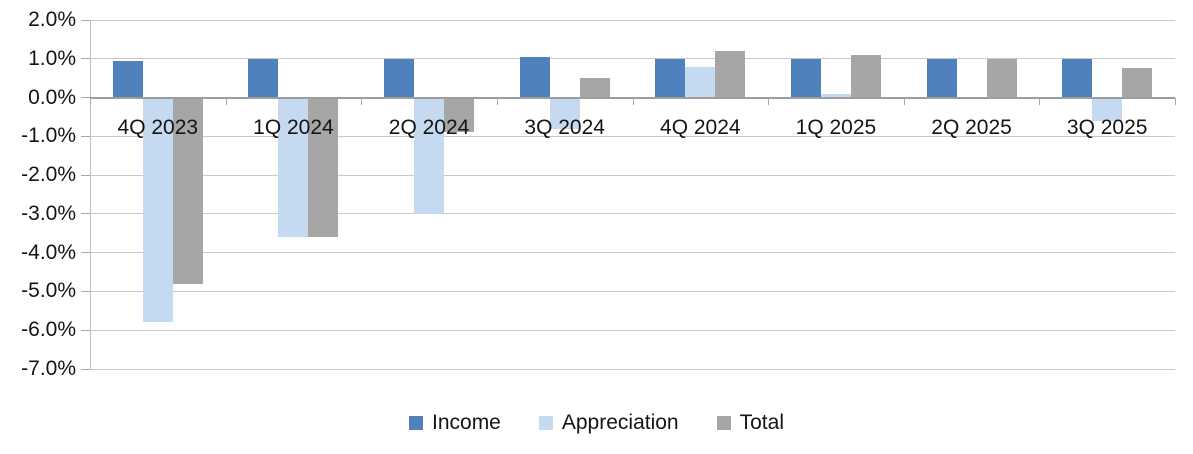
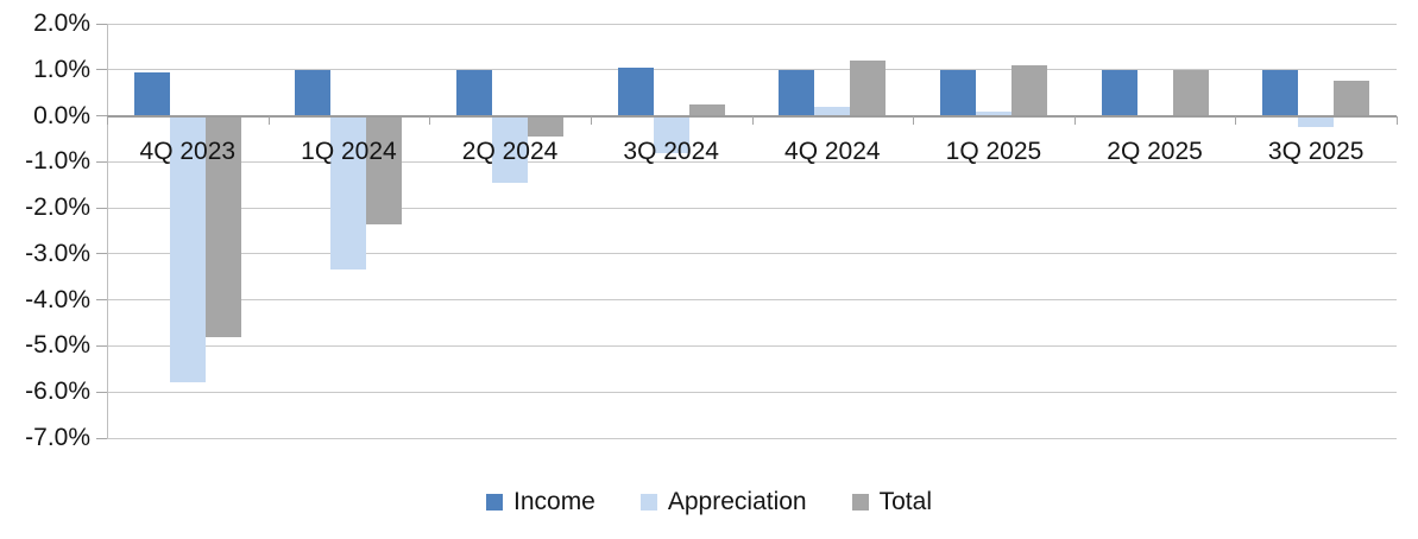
Appreciation/1Q 2024: -3.6% -> -3.4%
Total/1Q 2024: -3.6% -> -2.4%
Appreciation/2Q 2024: -3.0% -> -1.4%
Total/2Q 2024: -0.9% -> -0.5%
Total/3Q 2024: 0.5% -> 0.2%
Appreciation/4Q 2024: 0.8% -> 0.2%
Appreciation/3Q 2025: -0.6% -> -0.2%
